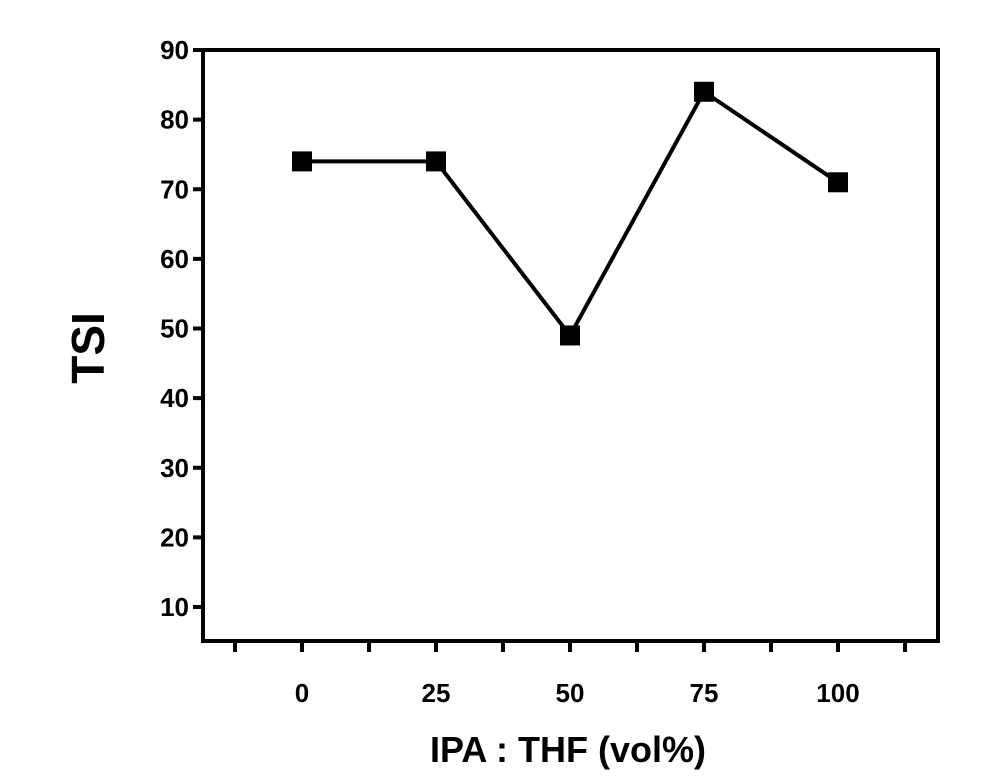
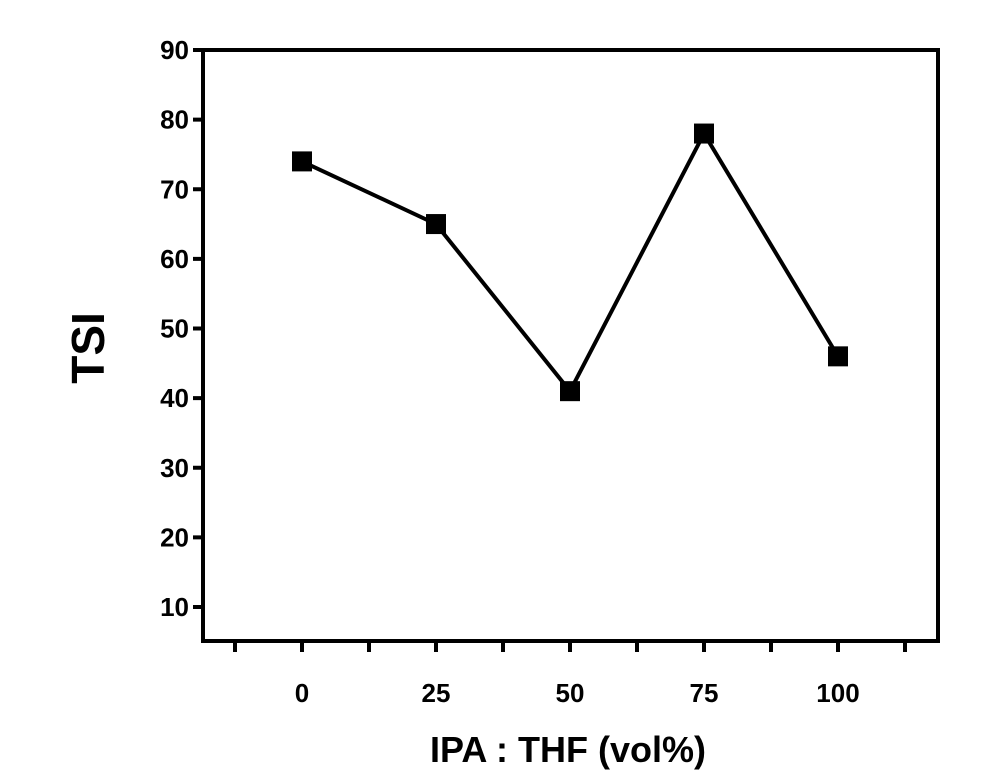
25: 74 -> 65
50: 49 -> 41
75: 84 -> 78
100: 71 -> 46
